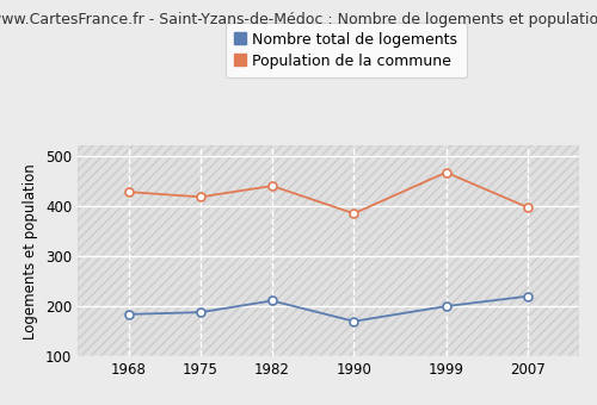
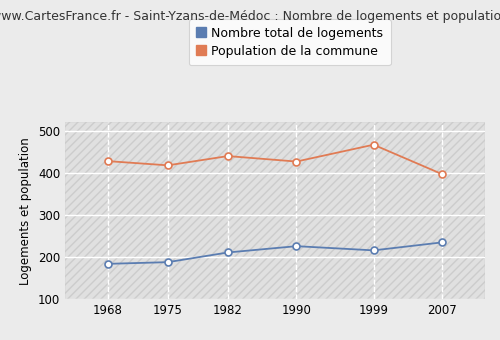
Nombre total de logements/1990: 170 -> 226
Population de la commune/1990: 385 -> 427
Nombre total de logements/1999: 200 -> 216
Nombre total de logements/2007: 220 -> 235
